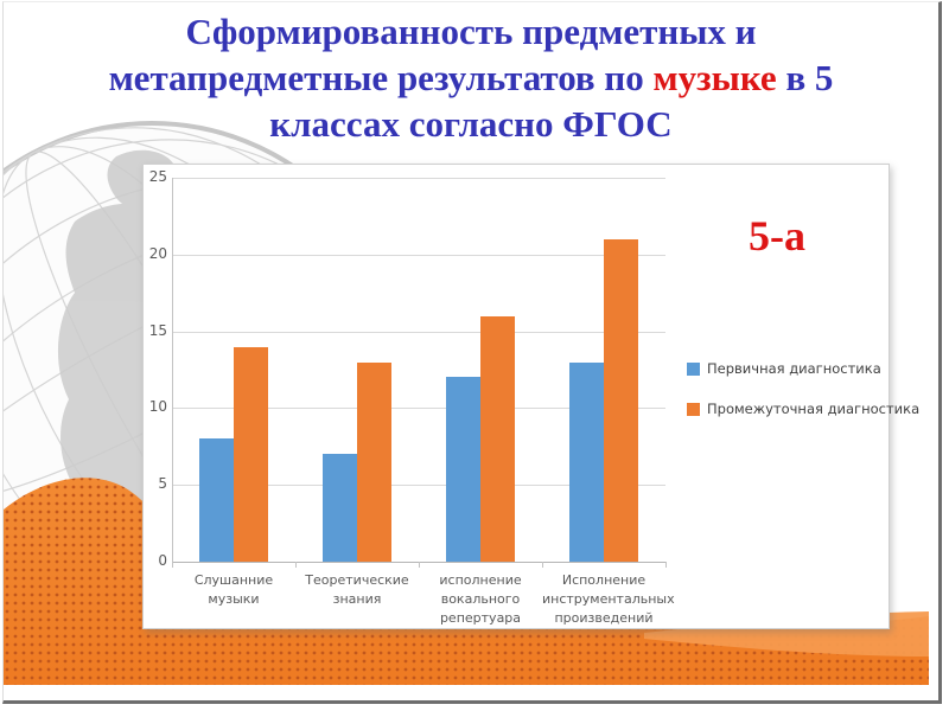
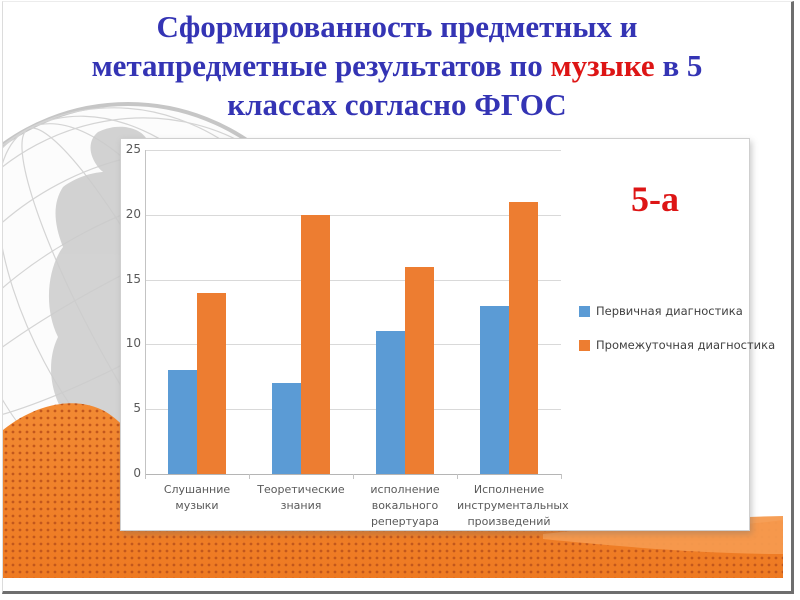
Промежуточная диагностика/Теоретические знания: 13 -> 20
Первичная диагностика/исполнение вокального репертуара: 12 -> 11
